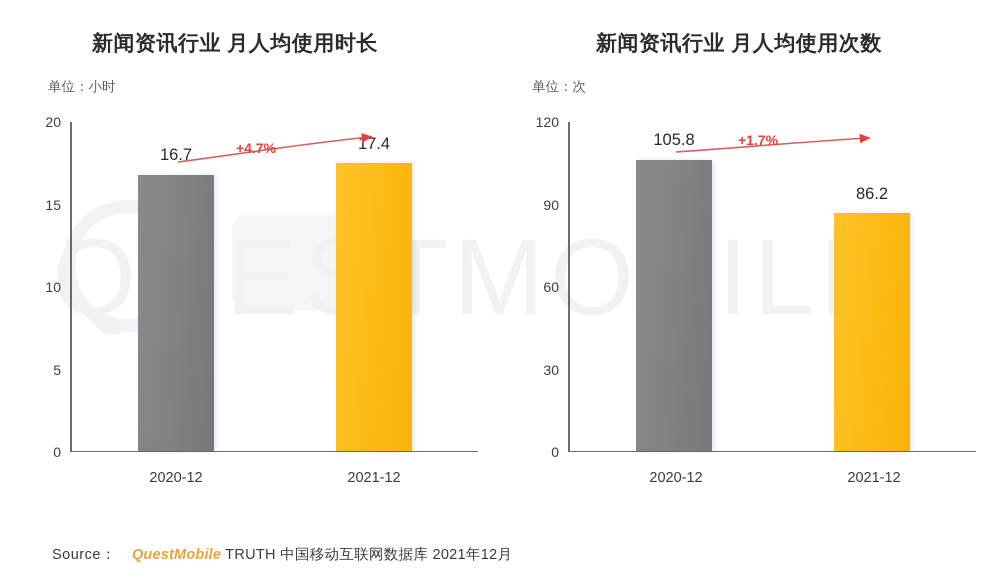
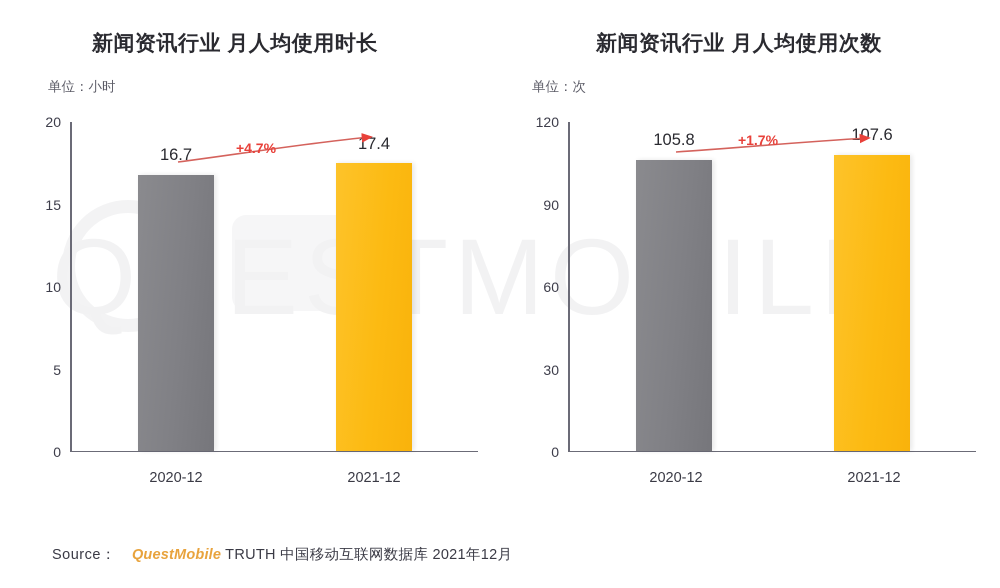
新闻资讯行业 月人均使用次数/2021-12: 86.2 -> 107.6
